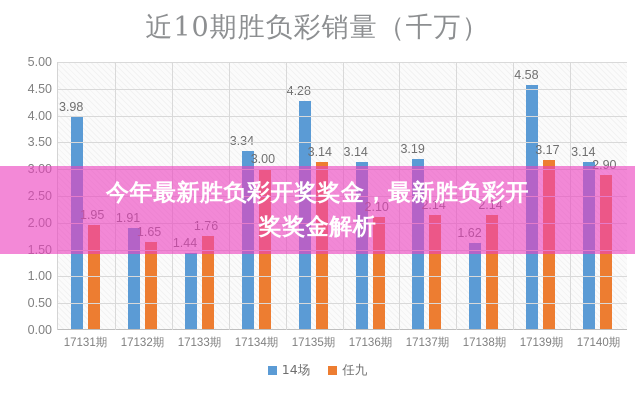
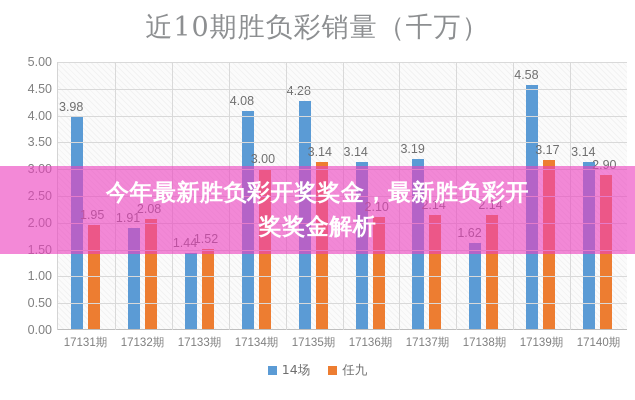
任九/17132期: 1.65 -> 2.08
任九/17133期: 1.76 -> 1.52
14场/17134期: 3.34 -> 4.08
